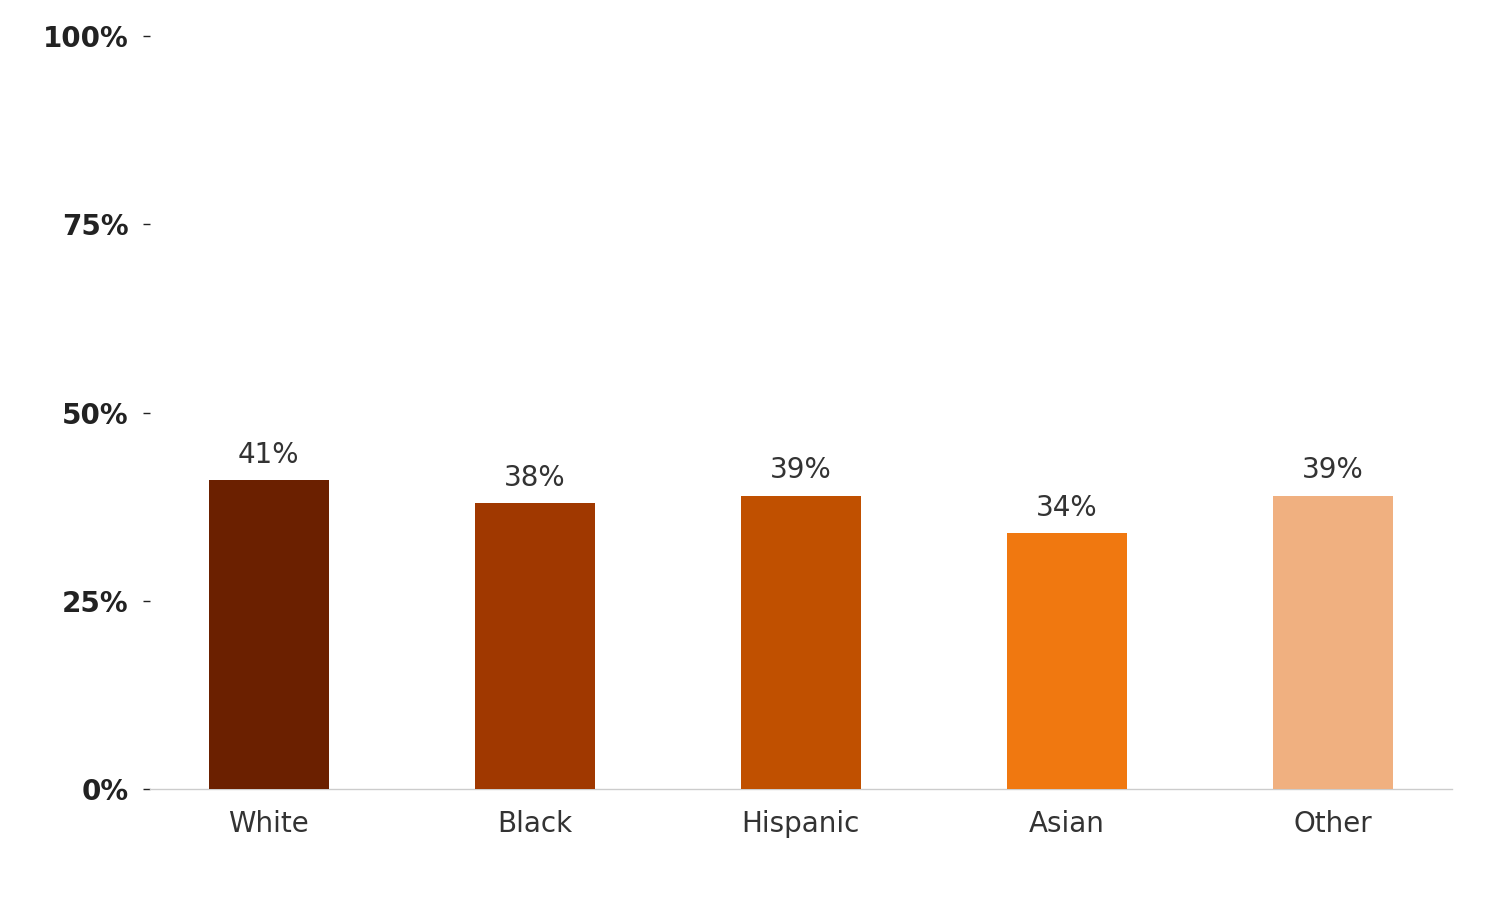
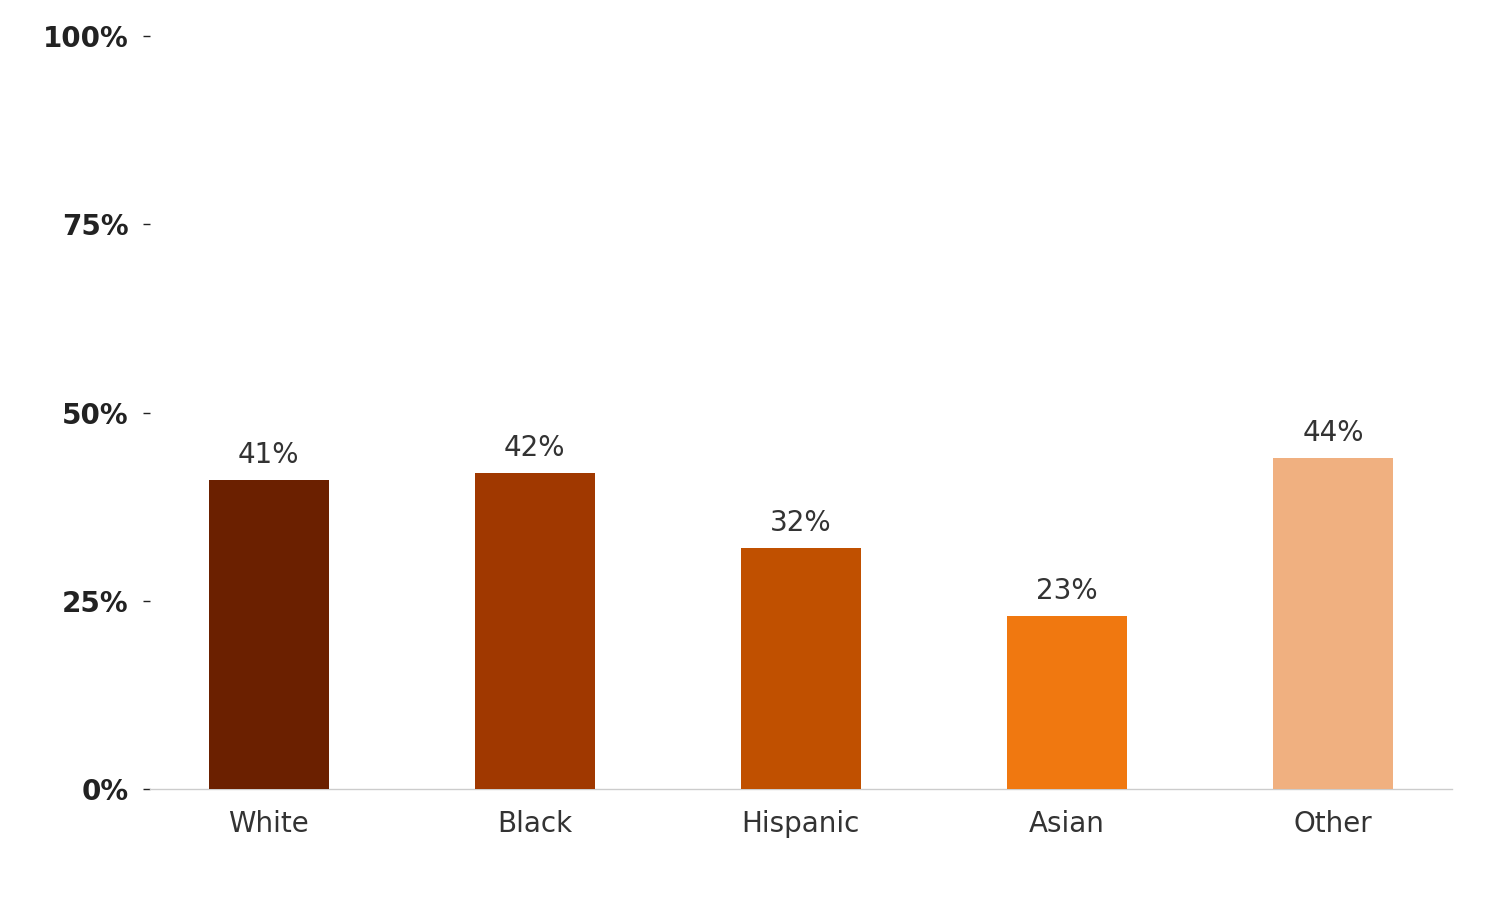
Black: 38% -> 42%
Hispanic: 39% -> 32%
Asian: 34% -> 23%
Other: 39% -> 44%
